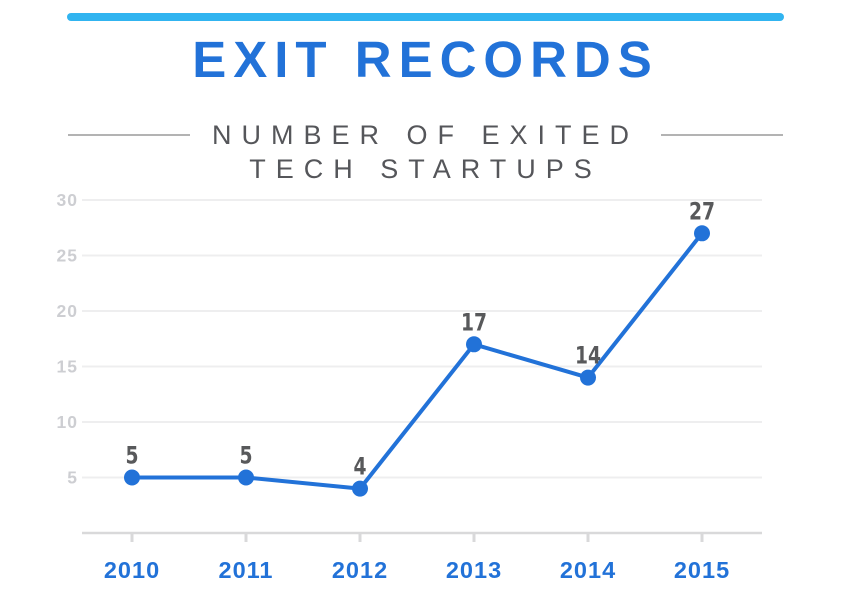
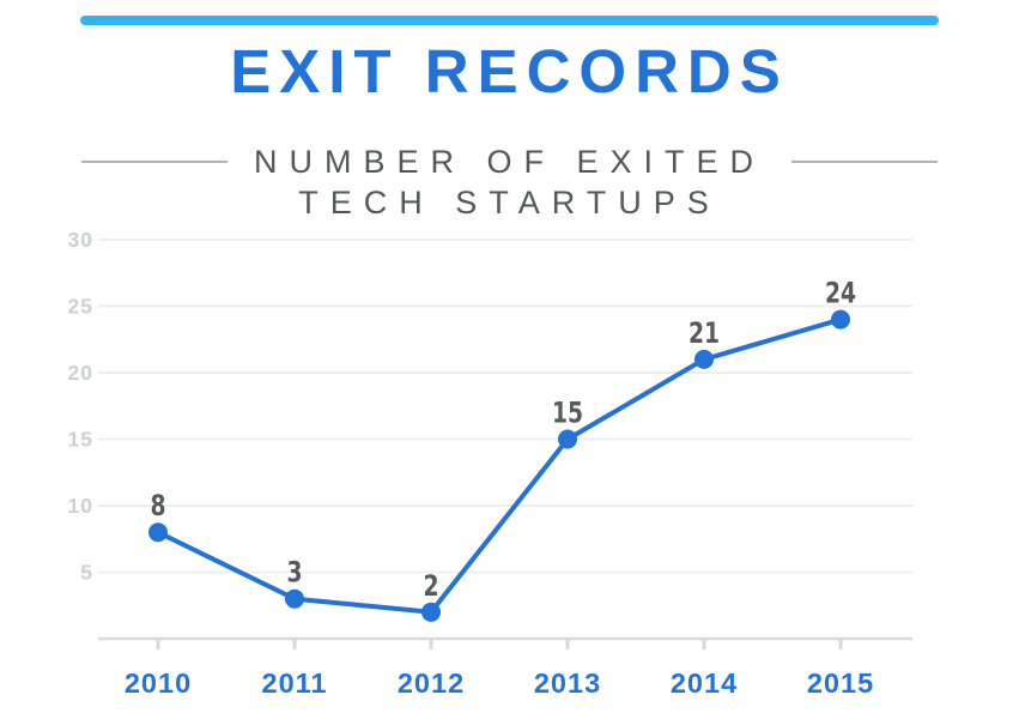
2010: 5 -> 8
2011: 5 -> 3
2012: 4 -> 2
2013: 17 -> 15
2014: 14 -> 21
2015: 27 -> 24
